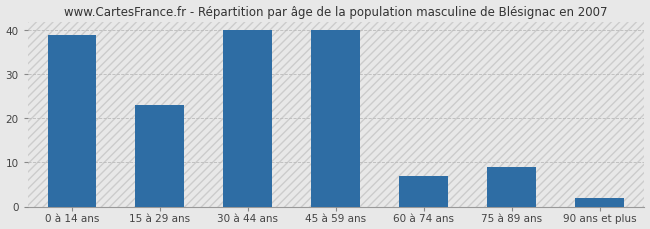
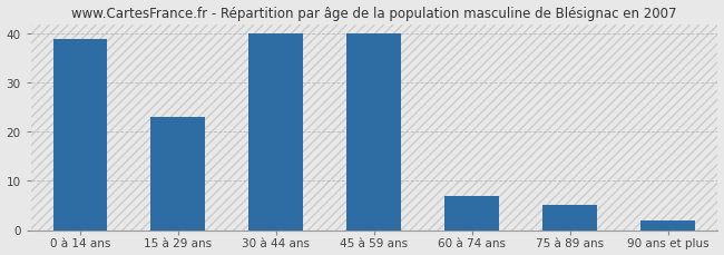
75 à 89 ans: 9 -> 5
